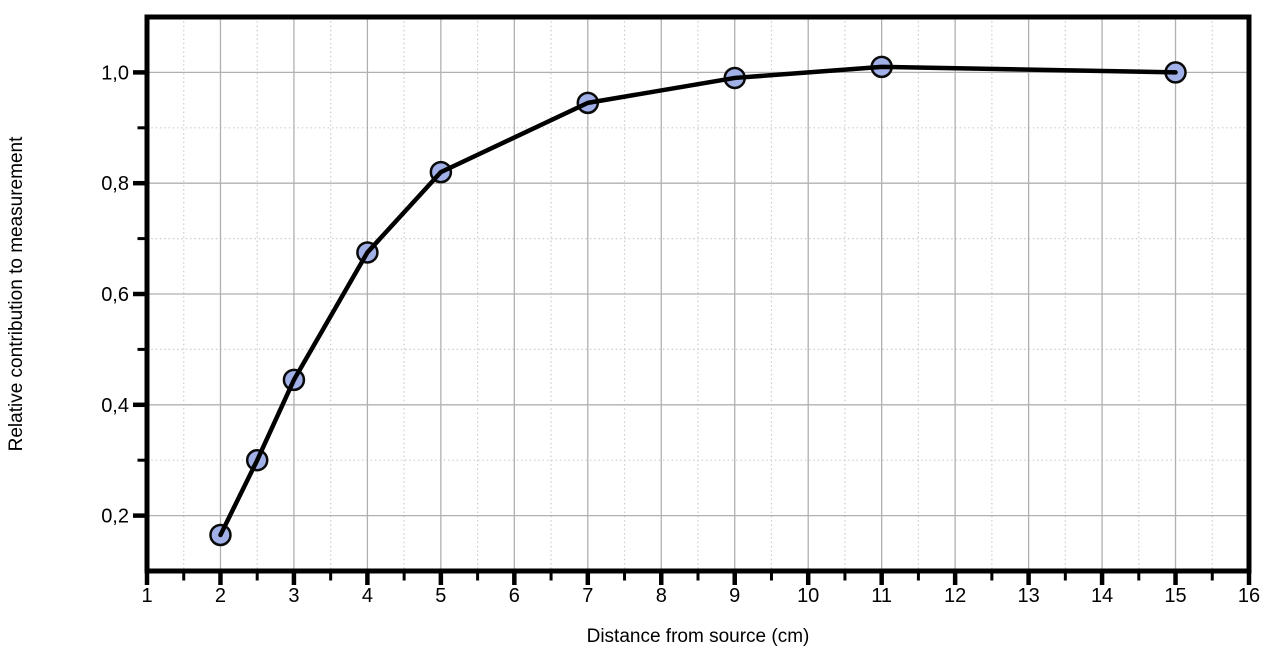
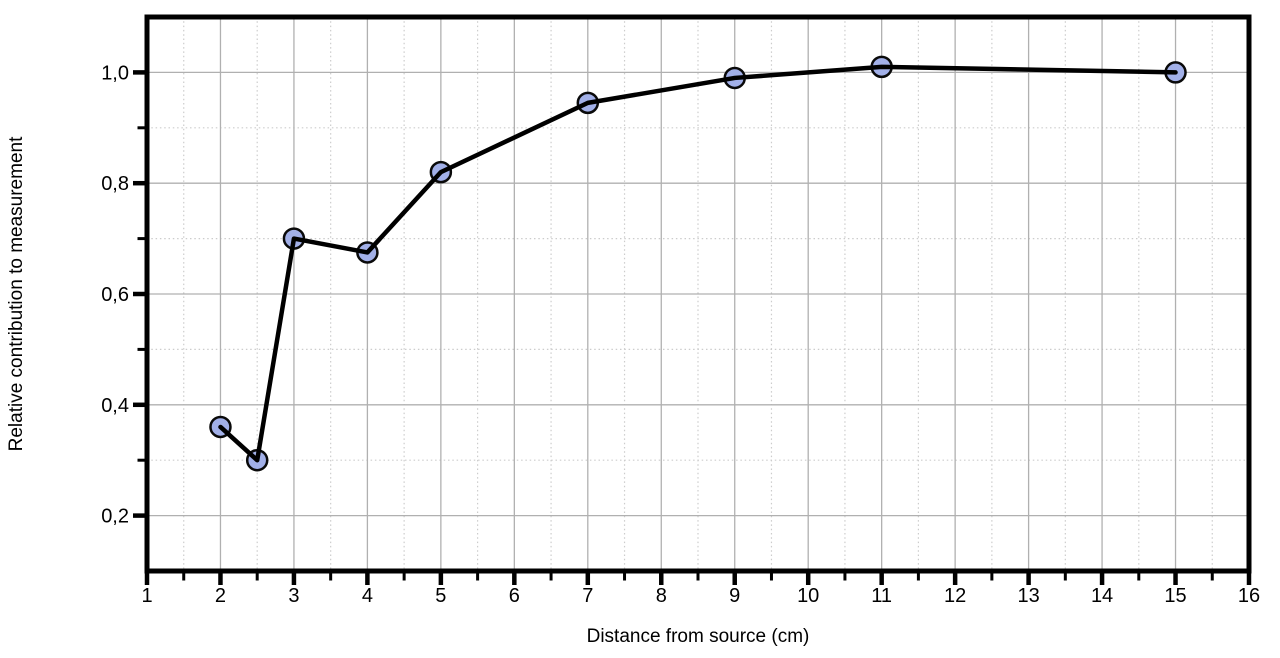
2: 0,17 -> 0,36
3: 0,45 -> 0,70
